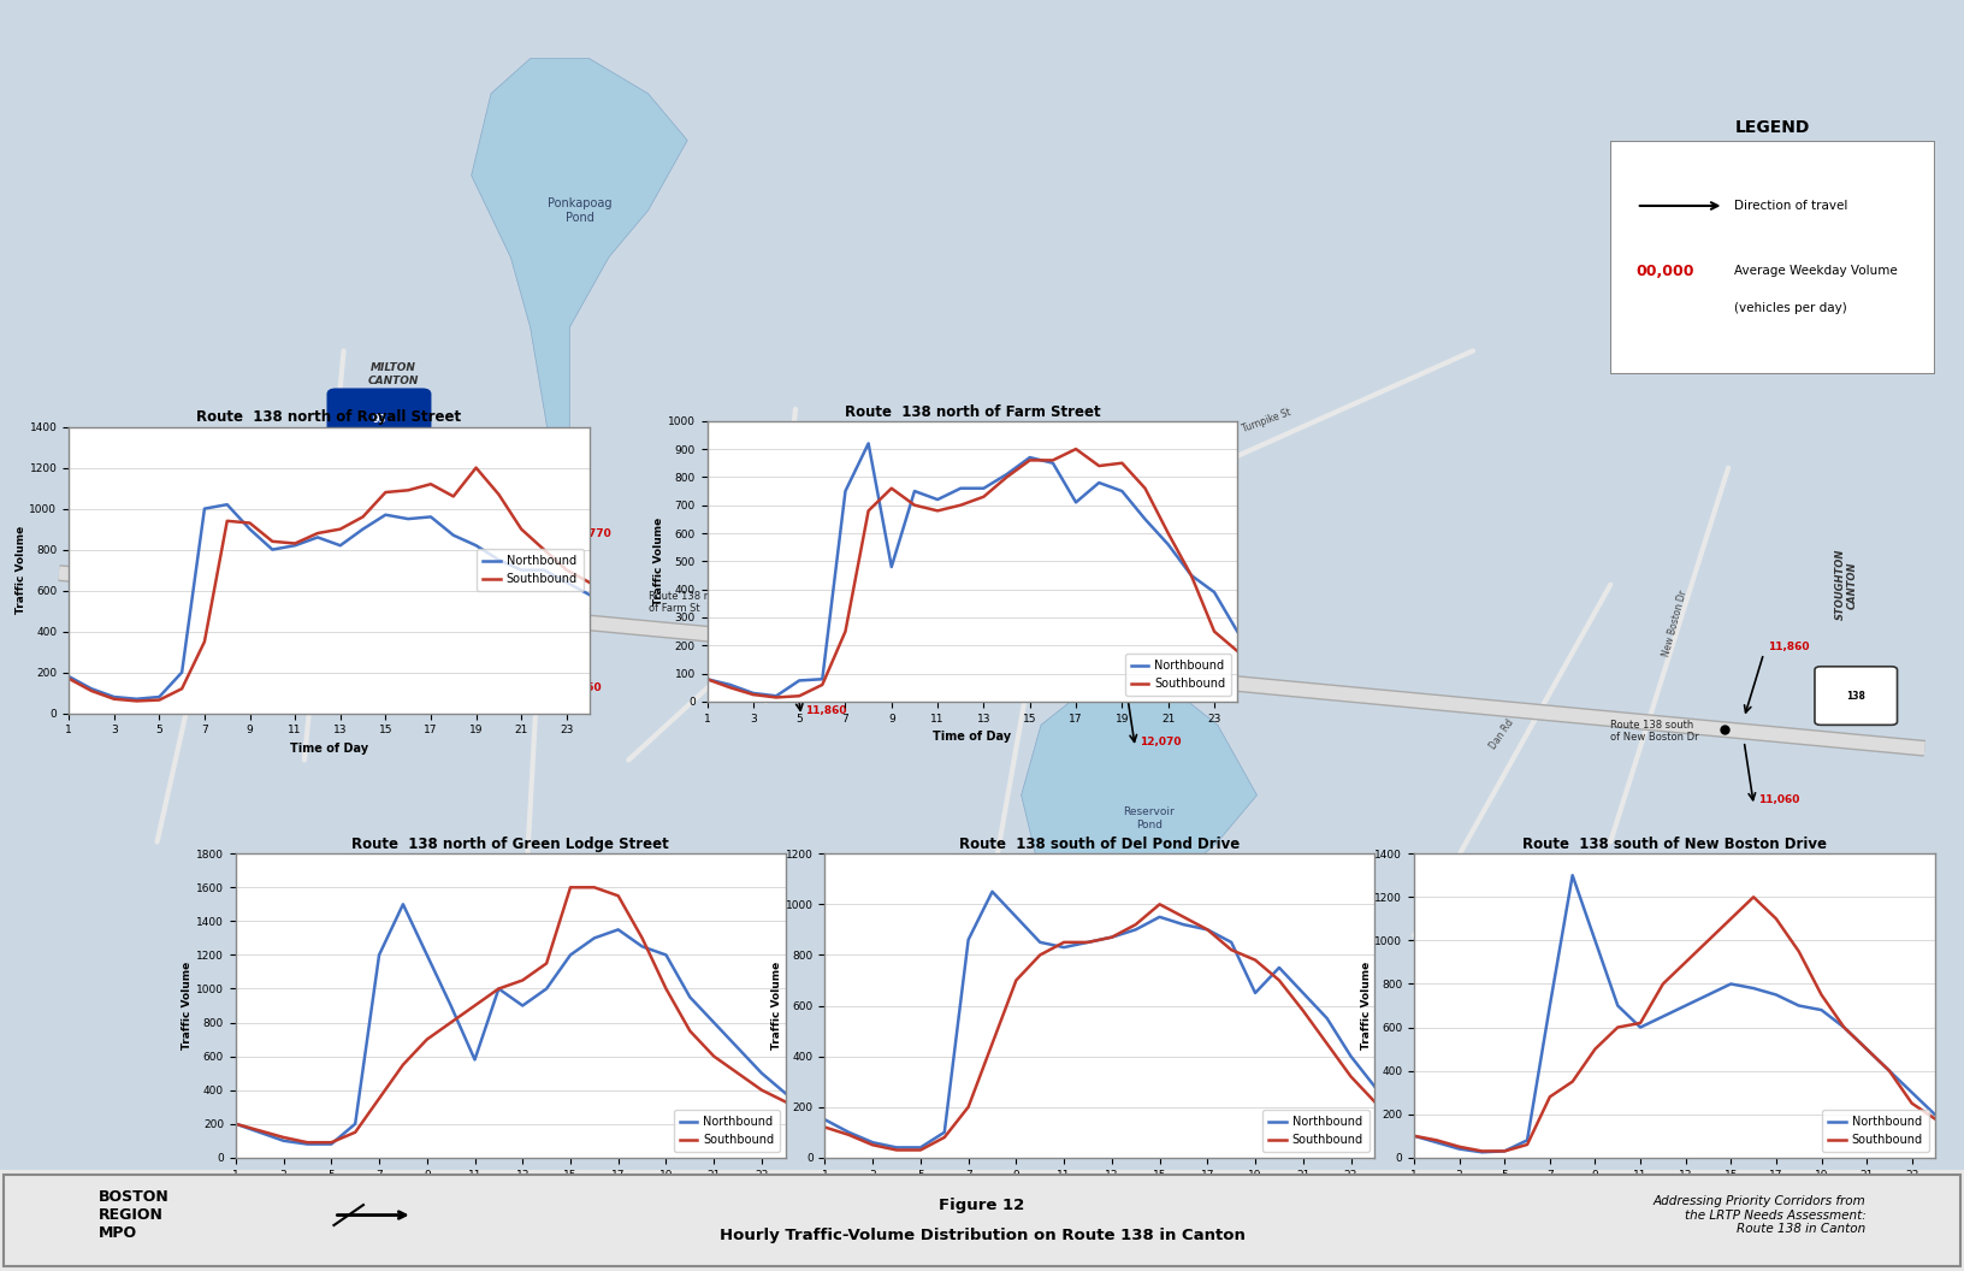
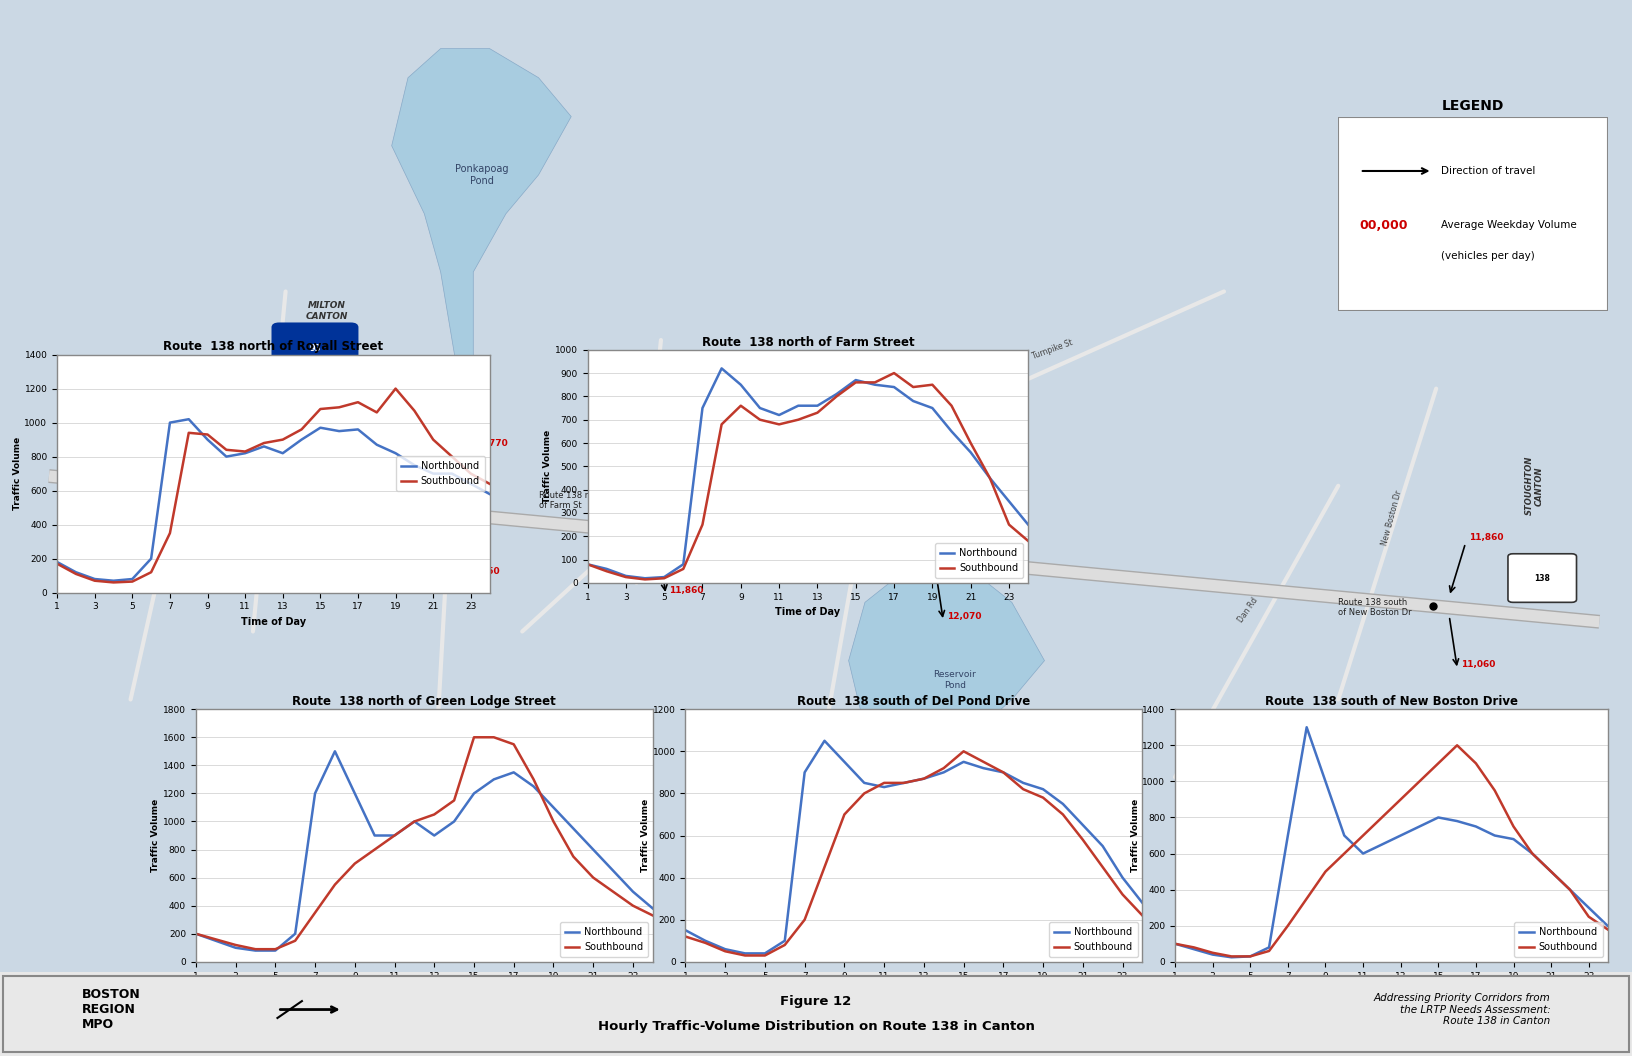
Route 138 north of Farm Street/Northbound/5: 75 -> 25
Route 138 north of Farm Street/Northbound/9: 480 -> 850
Route 138 north of Farm Street/Northbound/17: 710 -> 840
Route 138 north of Farm Street/Northbound/23: 390 -> 350
Route 138 north of Green Lodge Street/Northbound/11: 580 -> 900
Route 138 north of Green Lodge Street/Northbound/19: 1200 -> 1100
Route 138 south of Del Pond Drive/Northbound/7: 860 -> 900
Route 138 south of Del Pond Drive/Northbound/19: 650 -> 820
Route 138 south of New Boston Drive/Southbound/7: 280 -> 200
Route 138 south of New Boston Drive/Southbound/11: 620 -> 700
